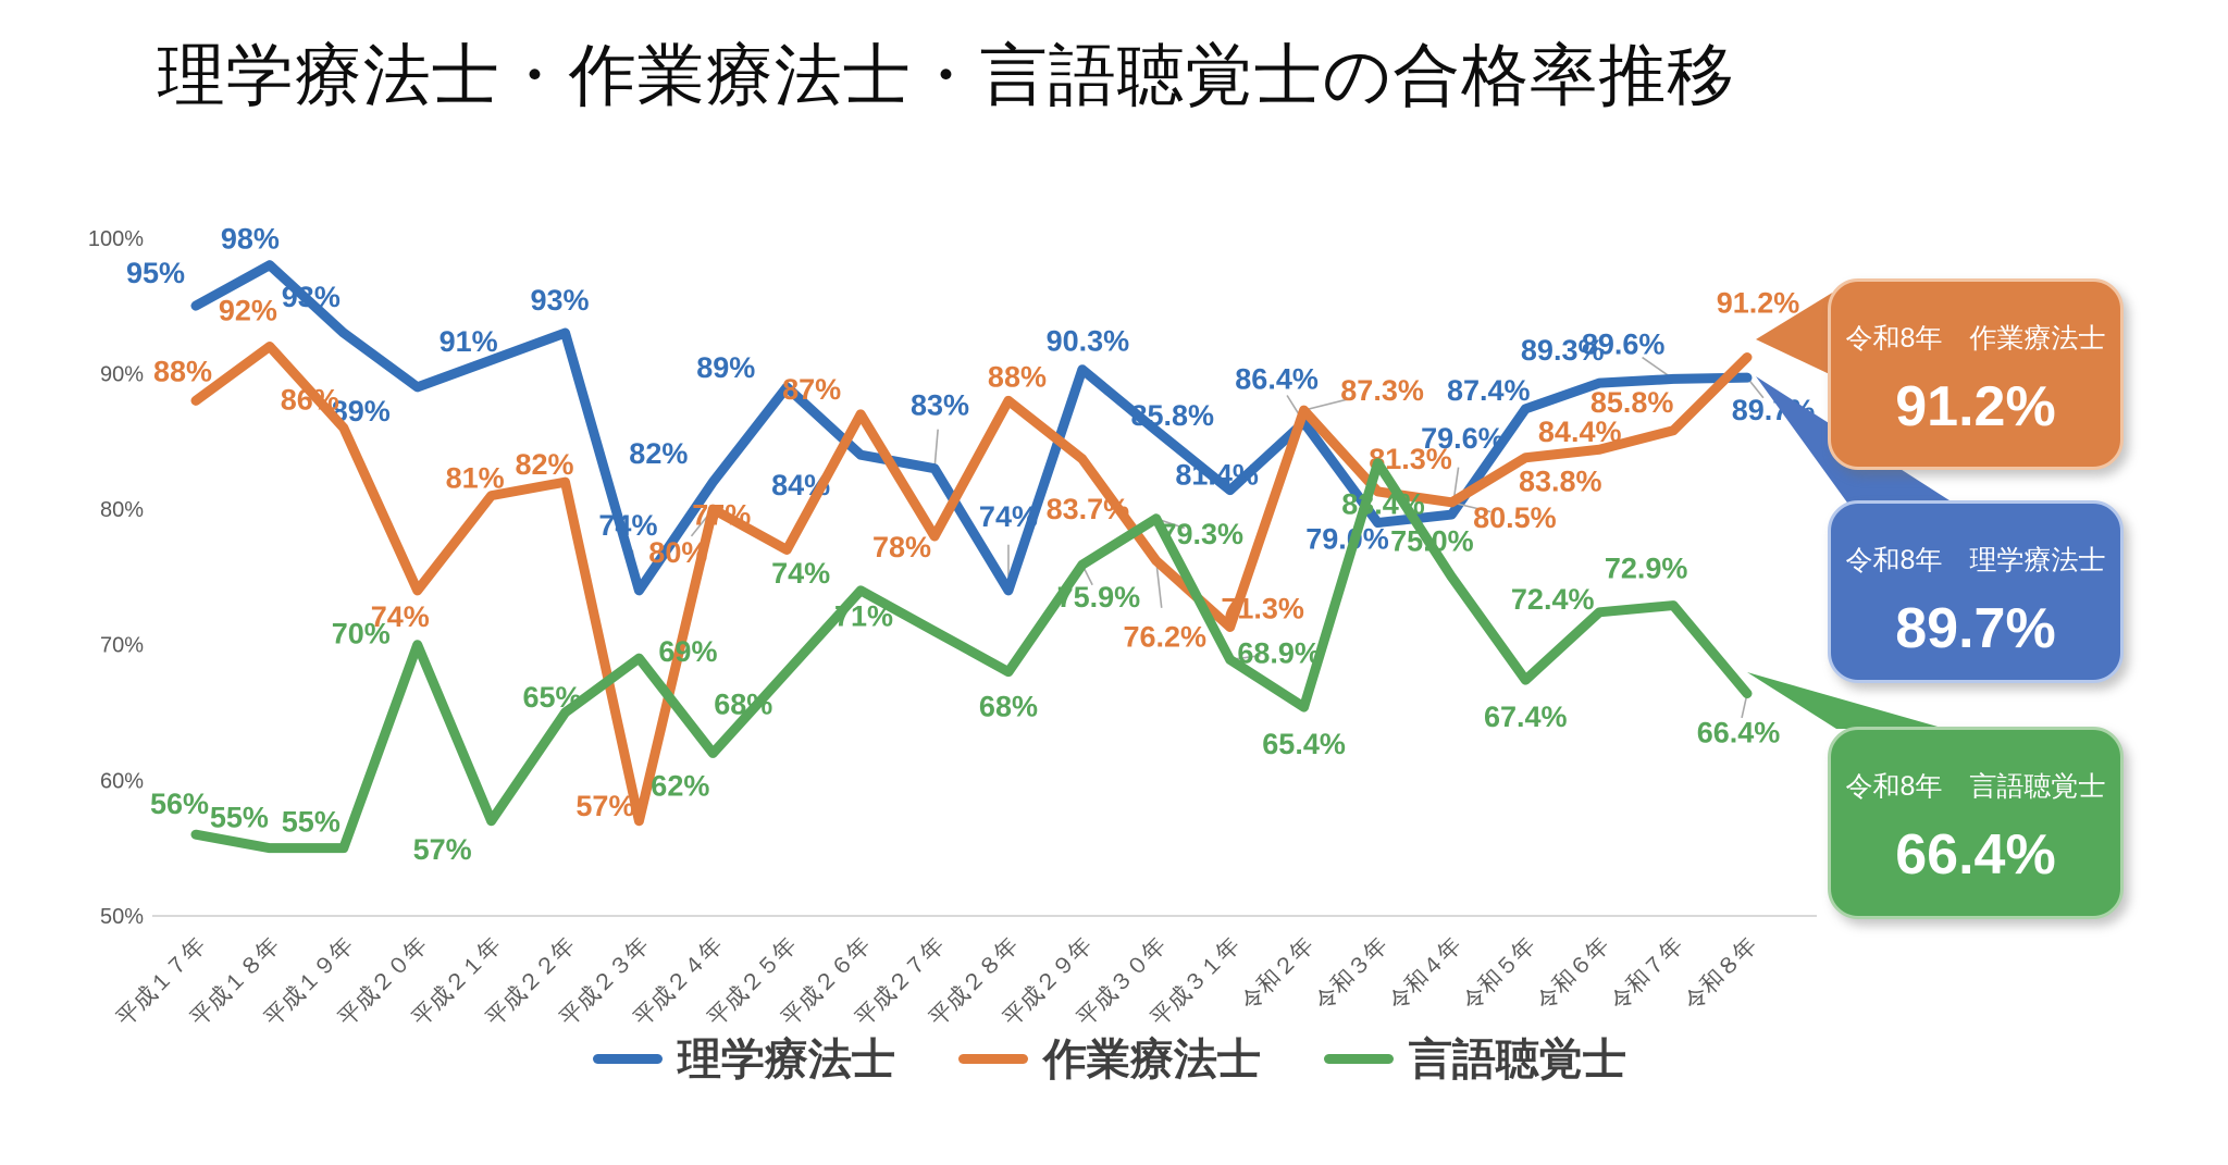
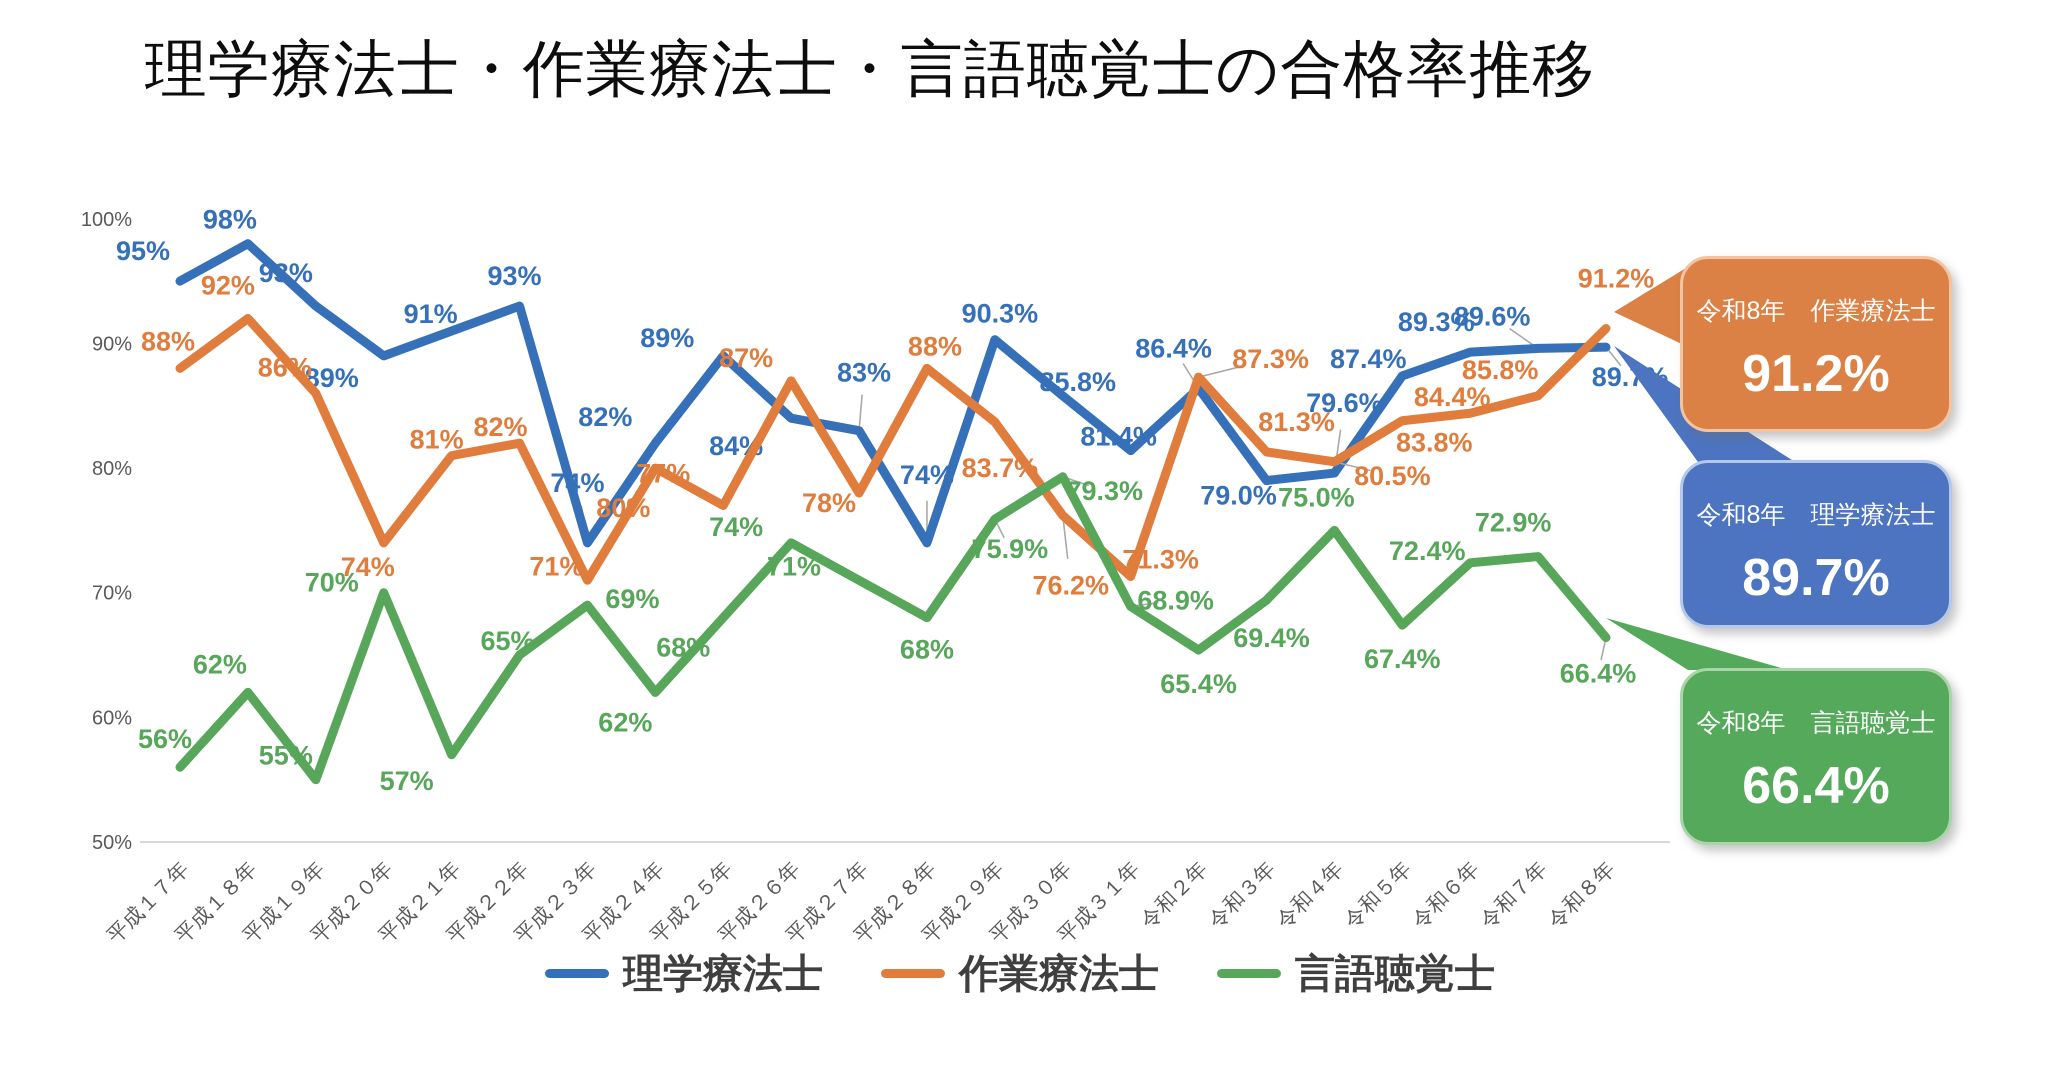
言語聴覚士/平成１８年: 55% -> 62%
作業療法士/平成２３年: 57% -> 71%
言語聴覚士/令和３年: 83.4% -> 69.4%
